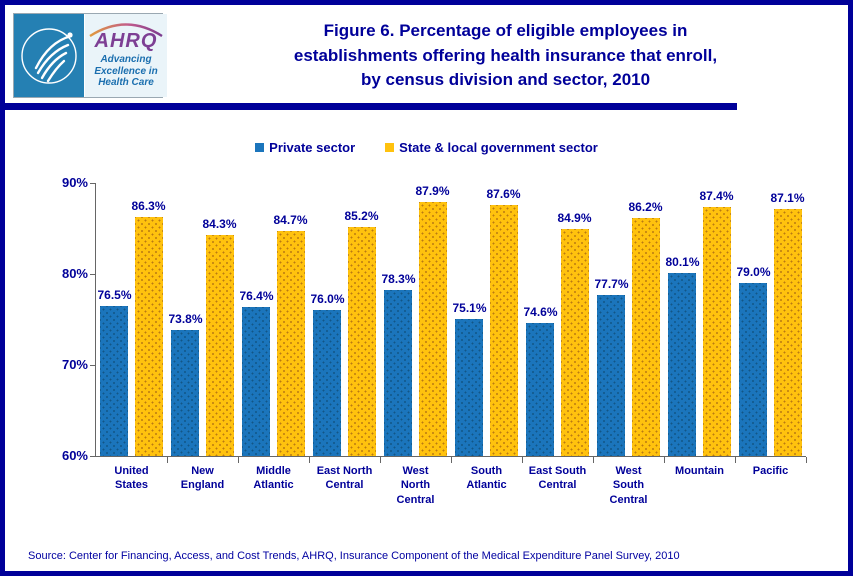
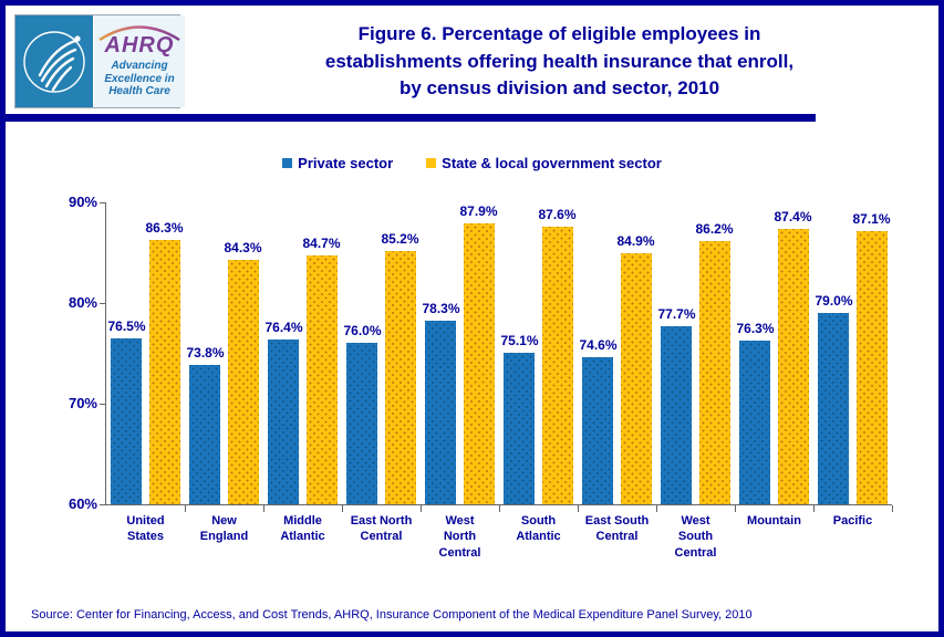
Private sector/Mountain: 80.1% -> 76.3%
